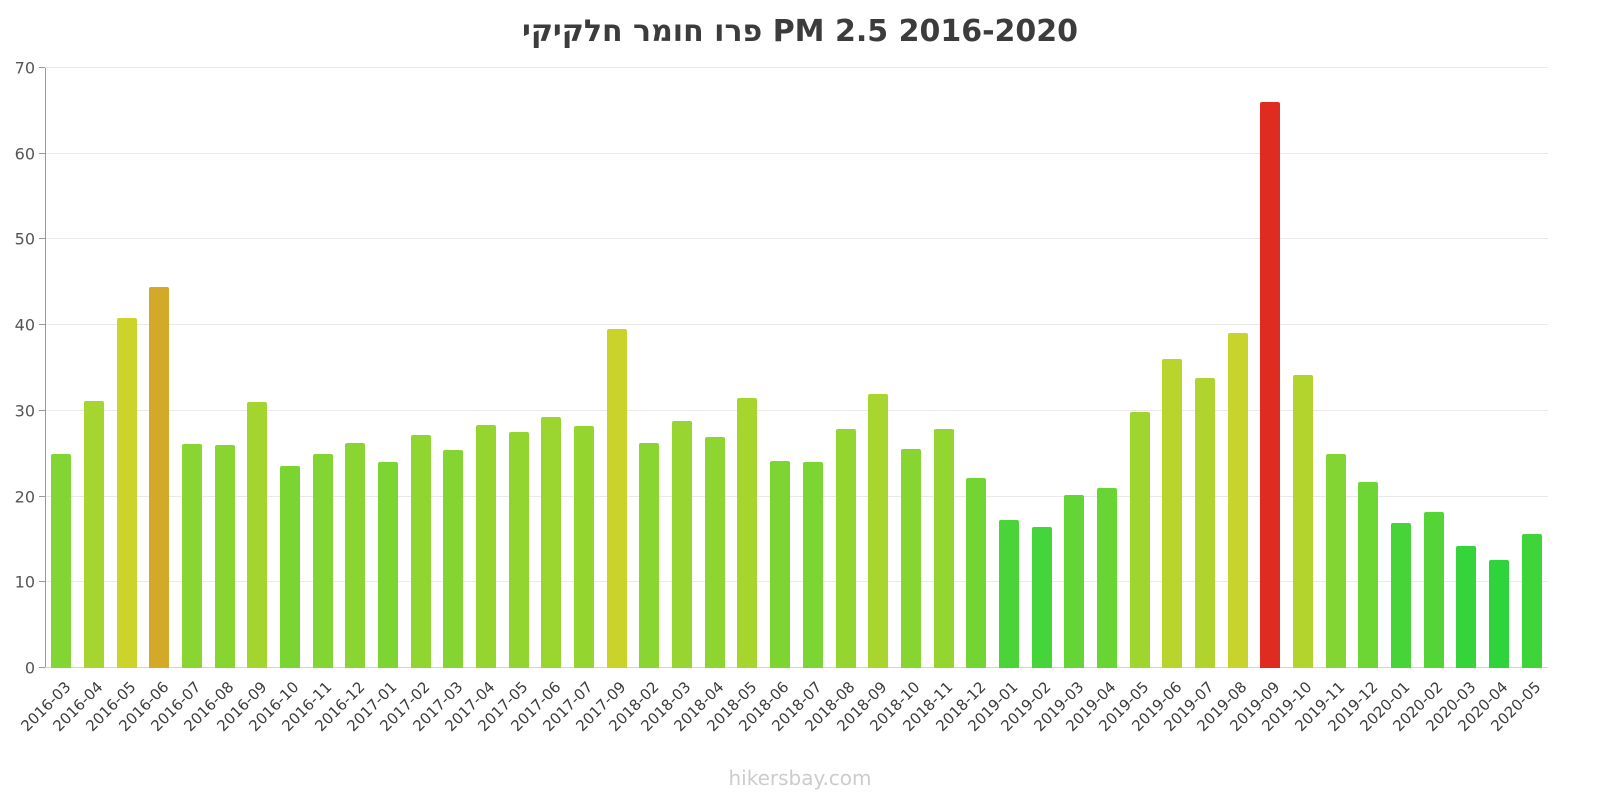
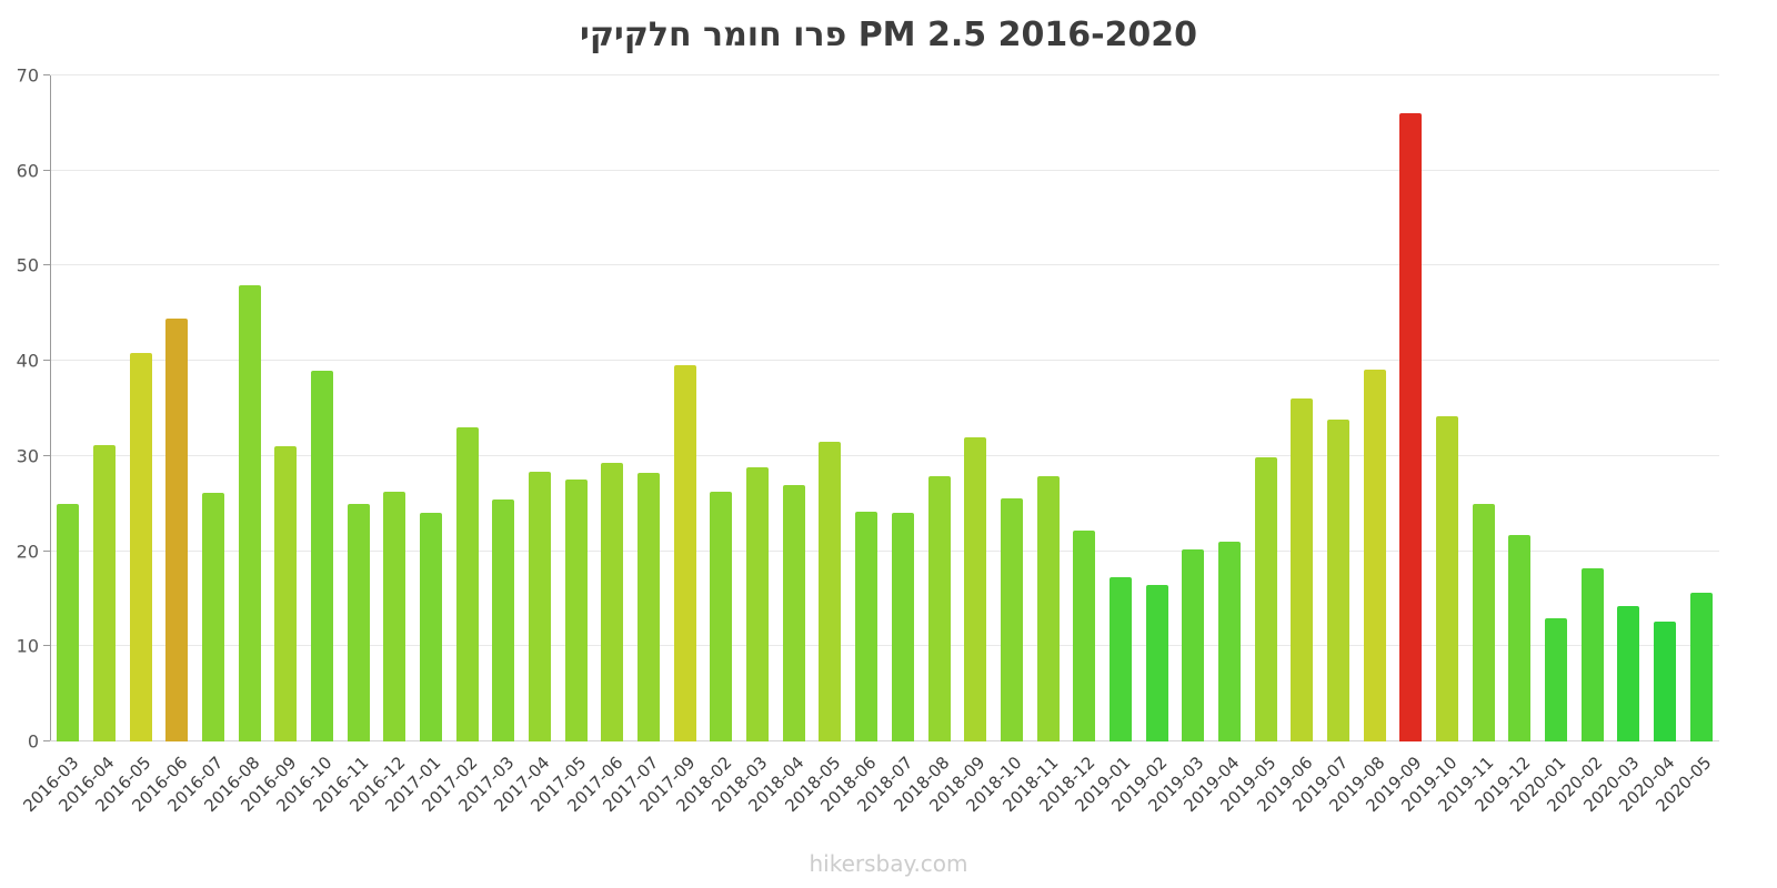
2016-08: 26 -> 48
2016-10: 24 -> 39
2017-02: 27 -> 33
2020-01: 17 -> 13
